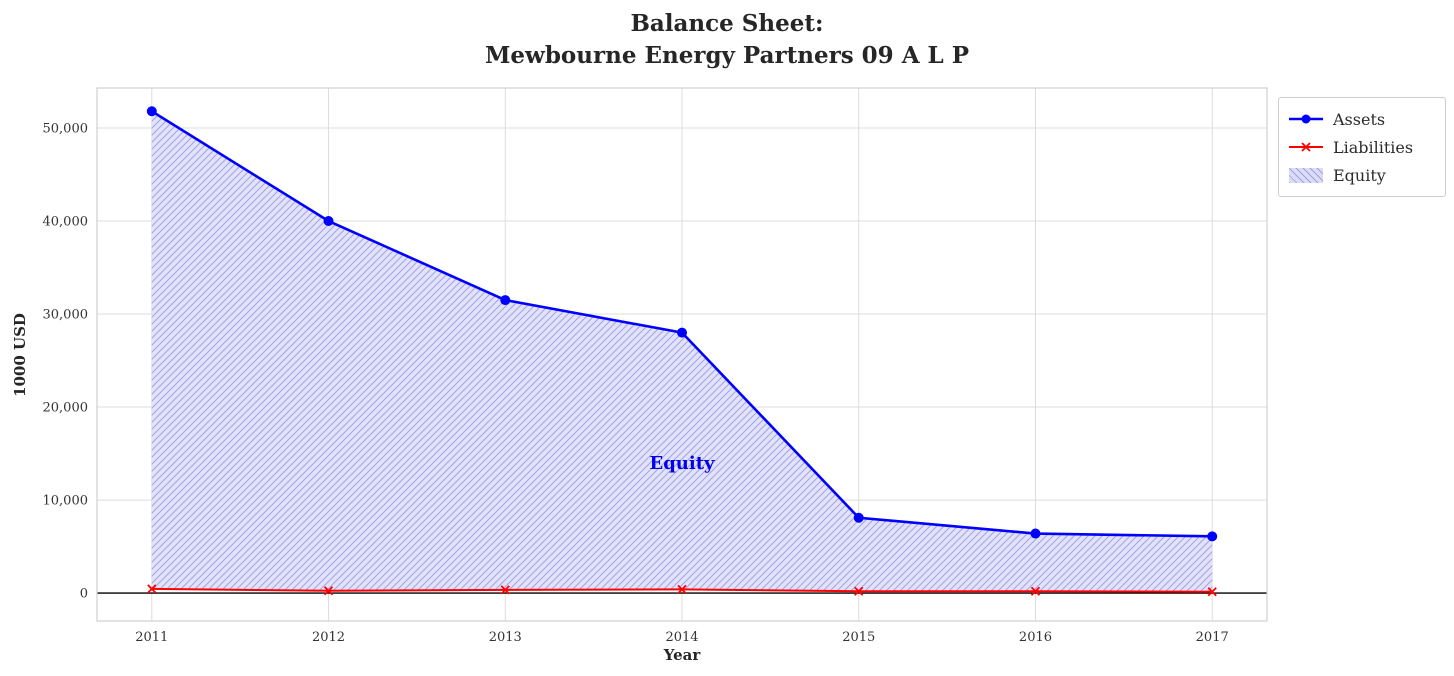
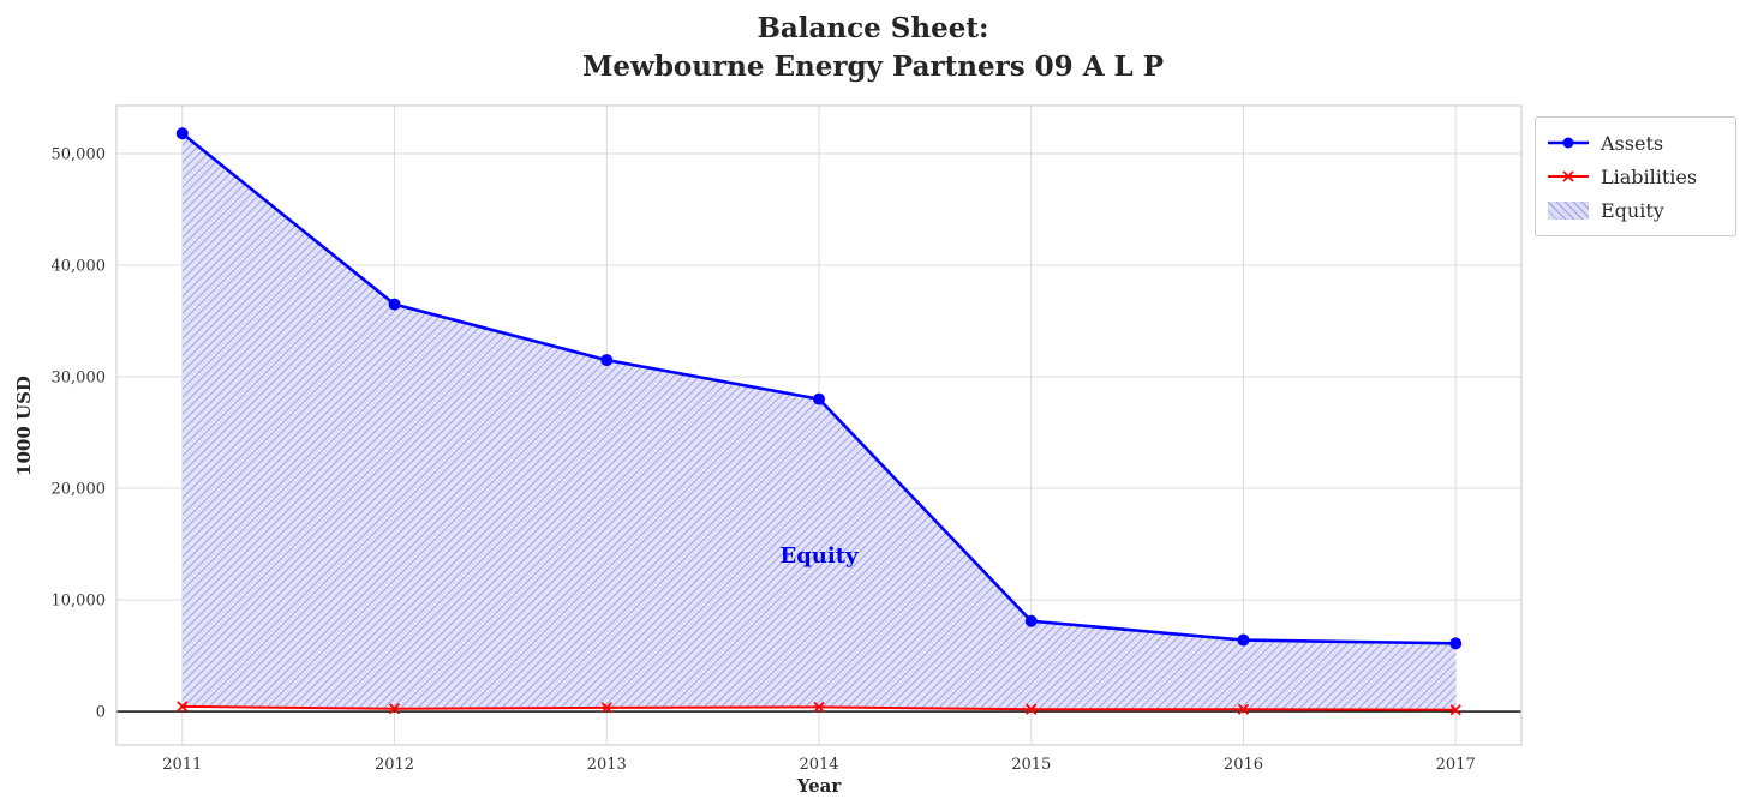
Assets/2012: 40000 -> 36000
